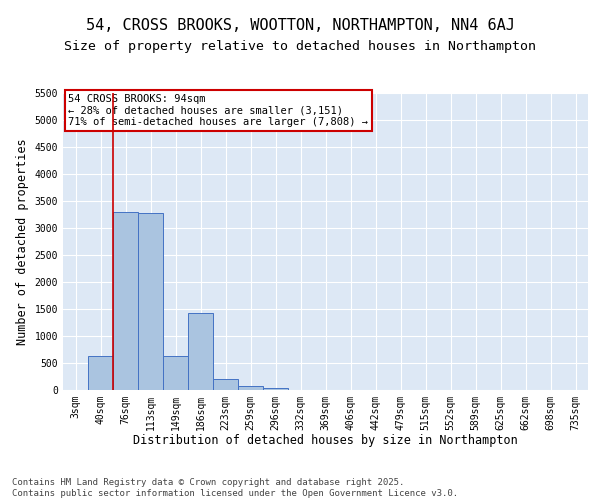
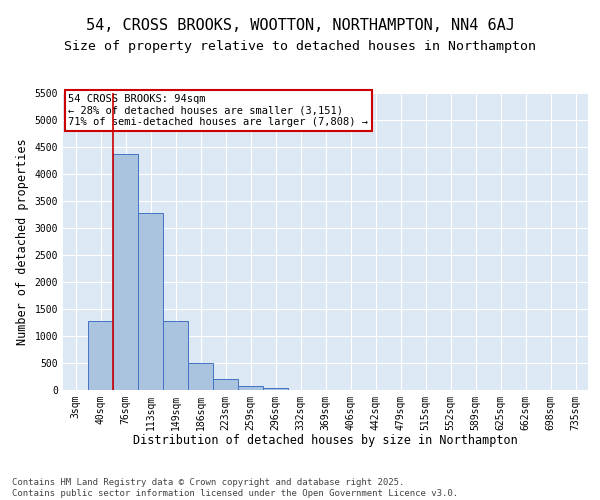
40sqm: 620 -> 1270
76sqm: 3300 -> 4370
149sqm: 620 -> 1270
186sqm: 1420 -> 490
